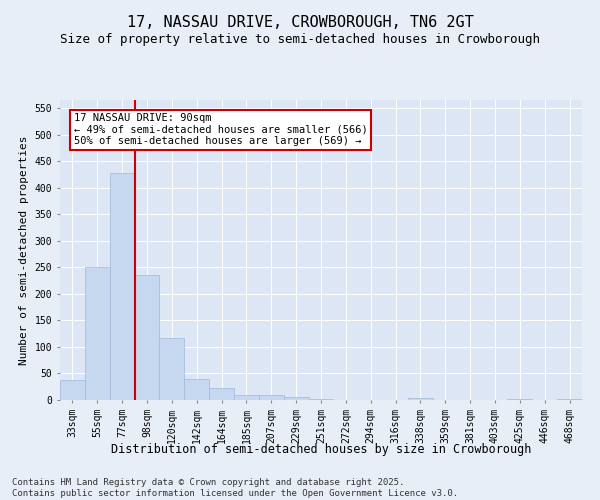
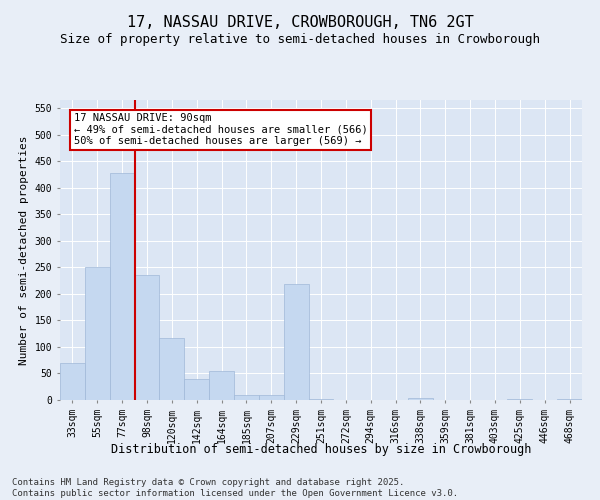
33sqm: 37 -> 70
164sqm: 22 -> 54
229sqm: 5 -> 218
